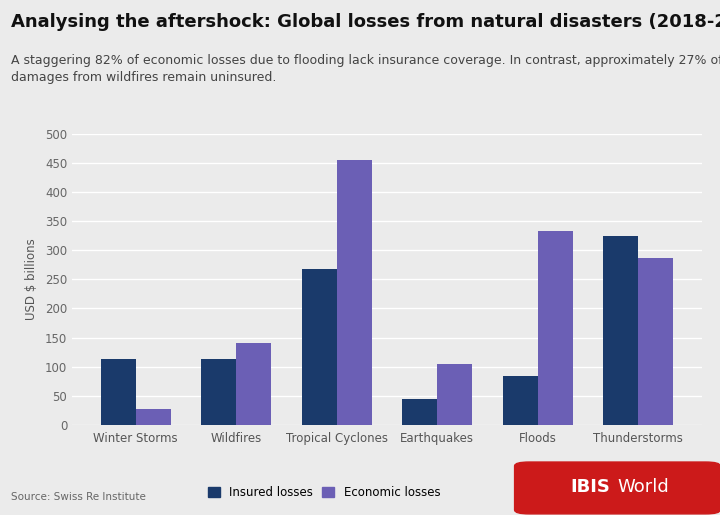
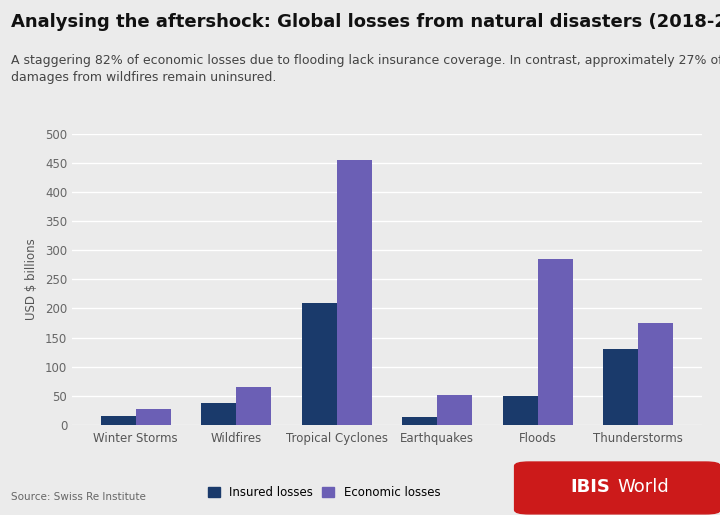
Insured losses/Winter Storms: 114 -> 15
Insured losses/Wildfires: 114 -> 38
Economic losses/Wildfires: 140 -> 65
Insured losses/Tropical Cyclones: 268 -> 210
Insured losses/Earthquakes: 44 -> 13
Economic losses/Earthquakes: 104 -> 52
Insured losses/Floods: 84 -> 50
Economic losses/Floods: 334 -> 285
Insured losses/Thunderstorms: 324 -> 130
Economic losses/Thunderstorms: 286 -> 175
